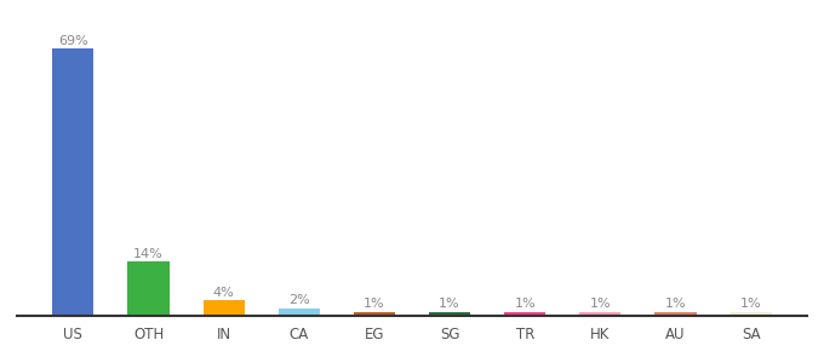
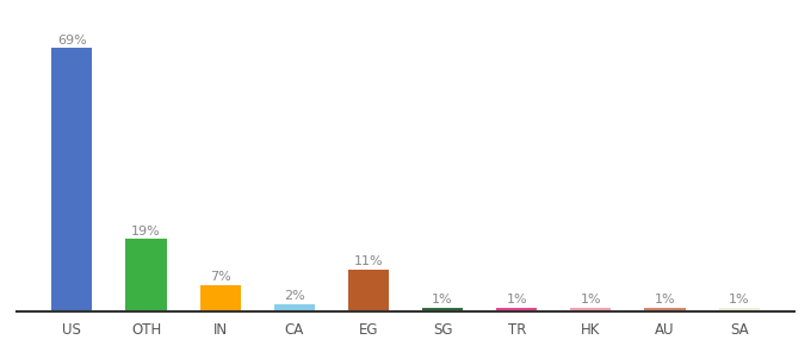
OTH: 14% -> 19%
IN: 4% -> 7%
EG: 1% -> 11%
